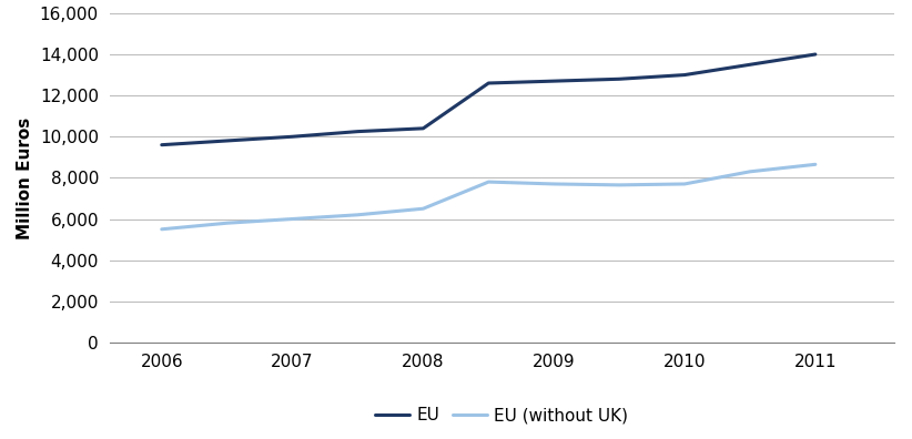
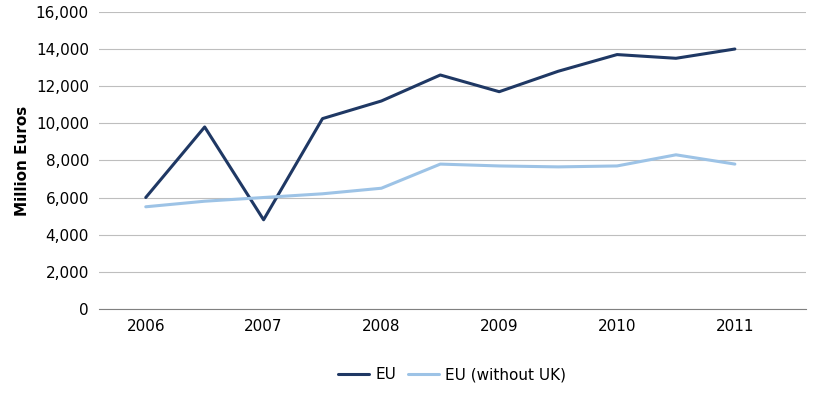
EU/2006: 9,600 -> 6,000
EU/2007: 10,000 -> 4,800
EU/2008: 10,400 -> 11,200
EU/2009: 12,700 -> 11,700
EU/2010: 13,000 -> 13,700
EU (without UK)/2011: 8,600 -> 7,800
